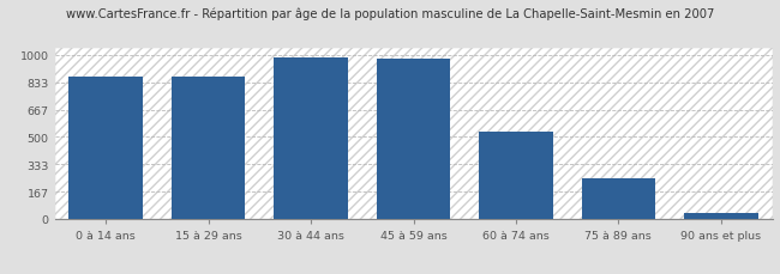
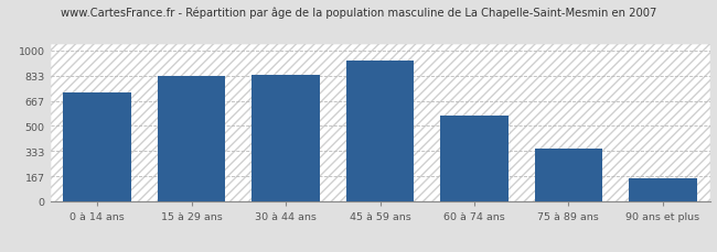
0 à 14 ans: 870 -> 720
15 à 29 ans: 870 -> 830
30 à 44 ans: 980 -> 840
45 à 59 ans: 980 -> 930
60 à 74 ans: 530 -> 570
75 à 89 ans: 250 -> 350
90 ans et plus: 30 -> 150
